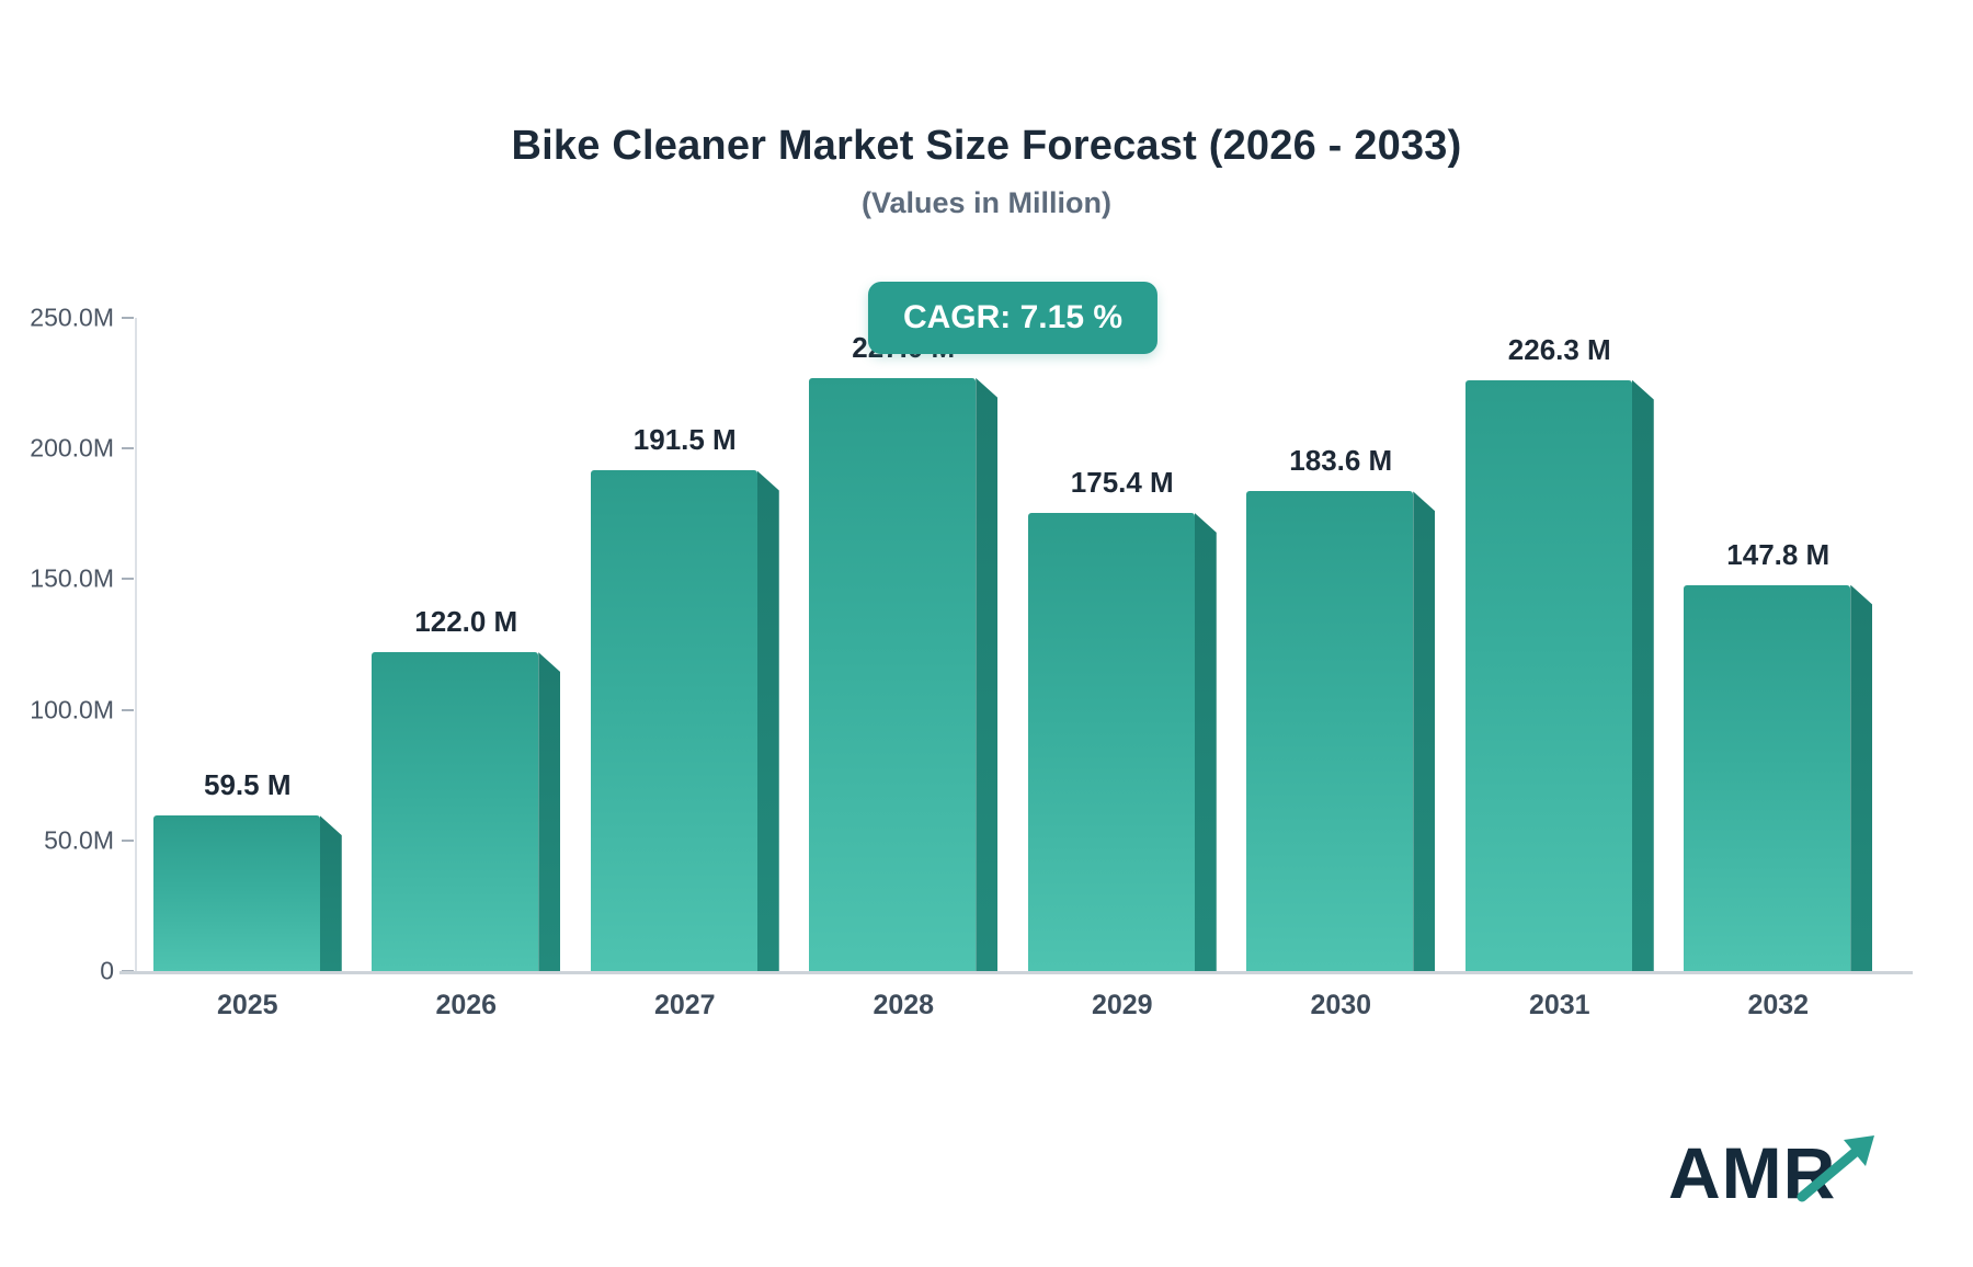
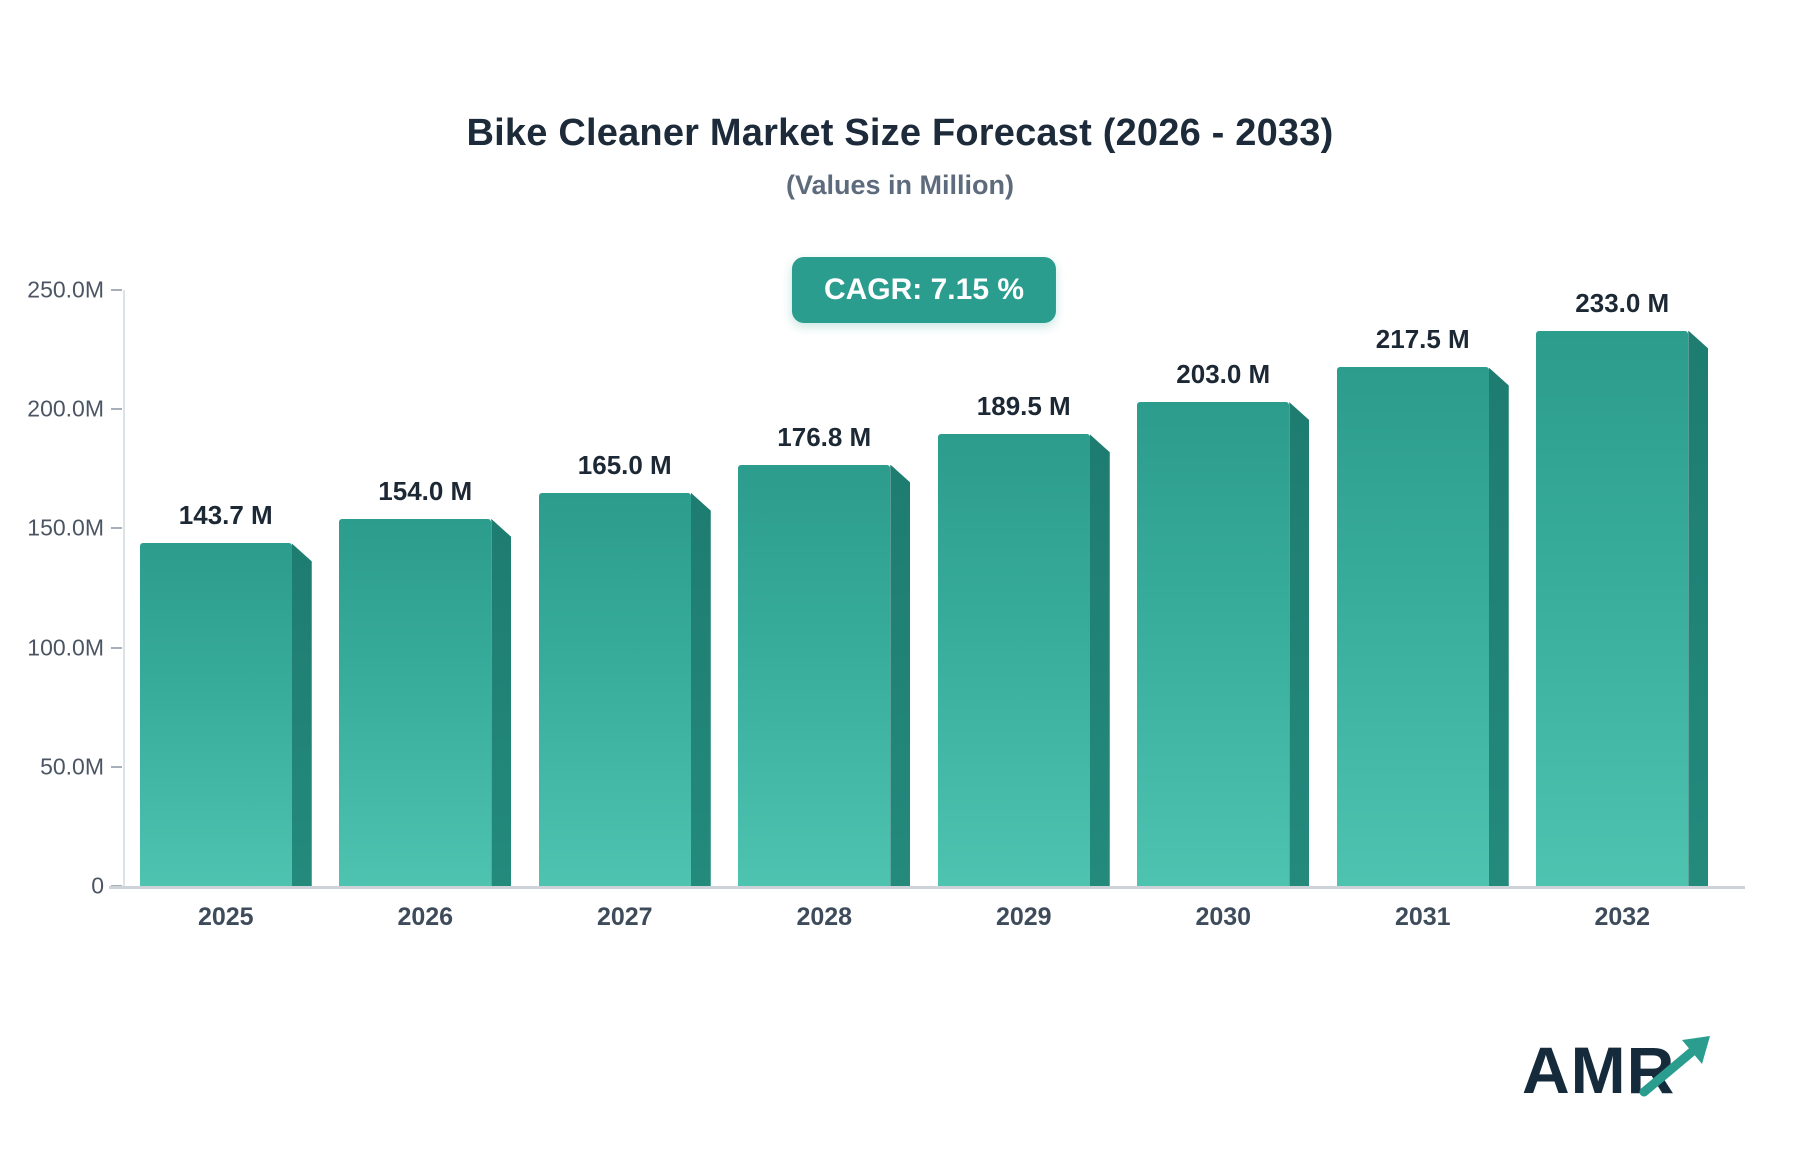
2025: 59.5 -> 143.7
2026: 122.0 -> 154.0
2027: 191.5 -> 165.0
2028: 227.0 -> 176.8
2029: 175.4 -> 189.5
2030: 183.6 -> 203.0
2031: 226.3 -> 217.5
2032: 147.8 -> 233.0
